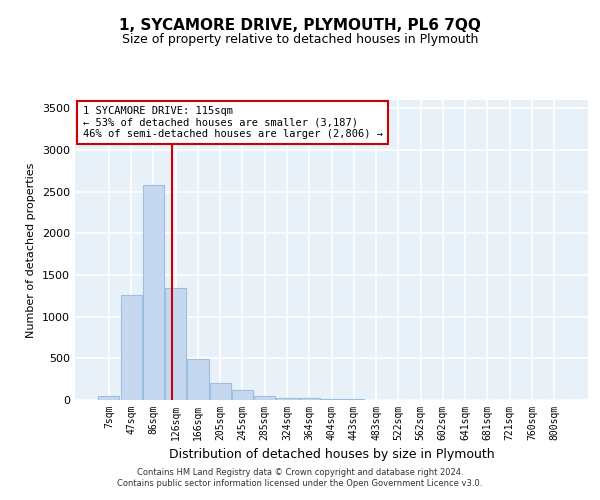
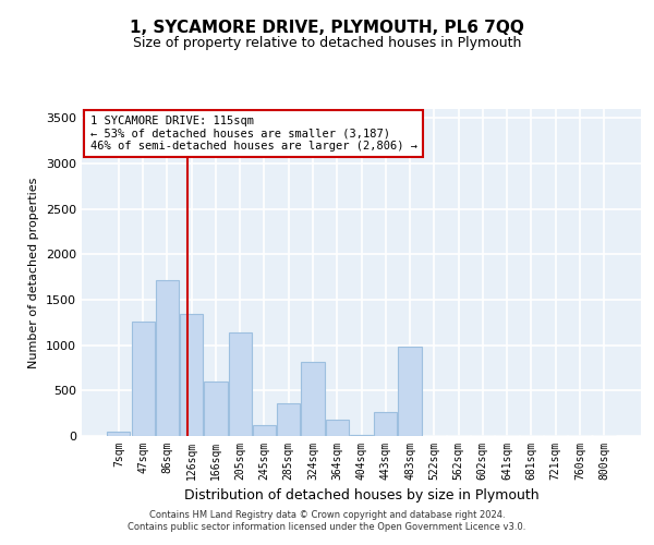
86sqm: 2580 -> 1720
166sqm: 490 -> 600
205sqm: 200 -> 1140
285sqm: 50 -> 360
324sqm: 30 -> 820
364sqm: 20 -> 180
443sqm: 10 -> 260
483sqm: 0 -> 980
